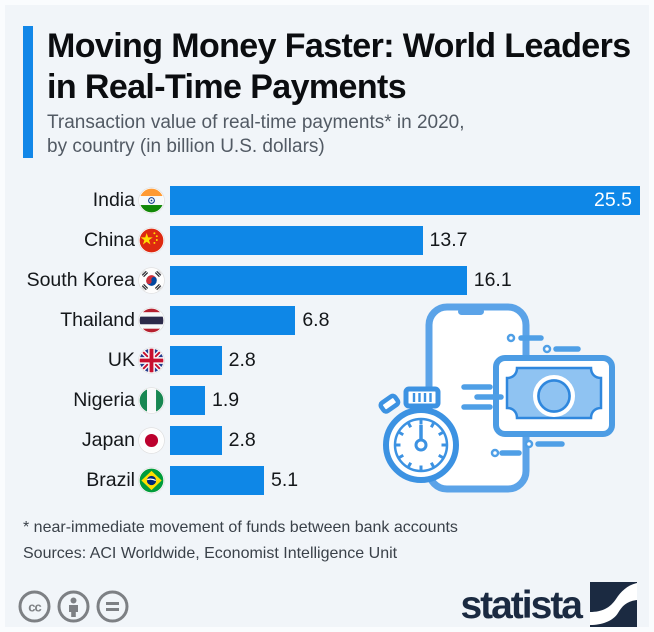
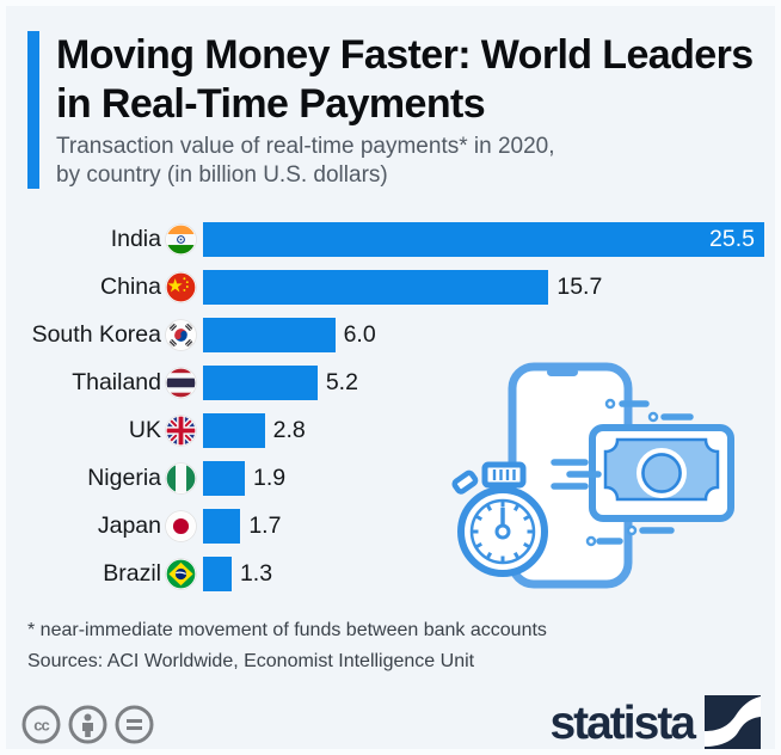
China: 13.7 -> 15.7
South Korea: 16.1 -> 6.0
Thailand: 6.8 -> 5.2
Japan: 2.8 -> 1.7
Brazil: 5.1 -> 1.3
